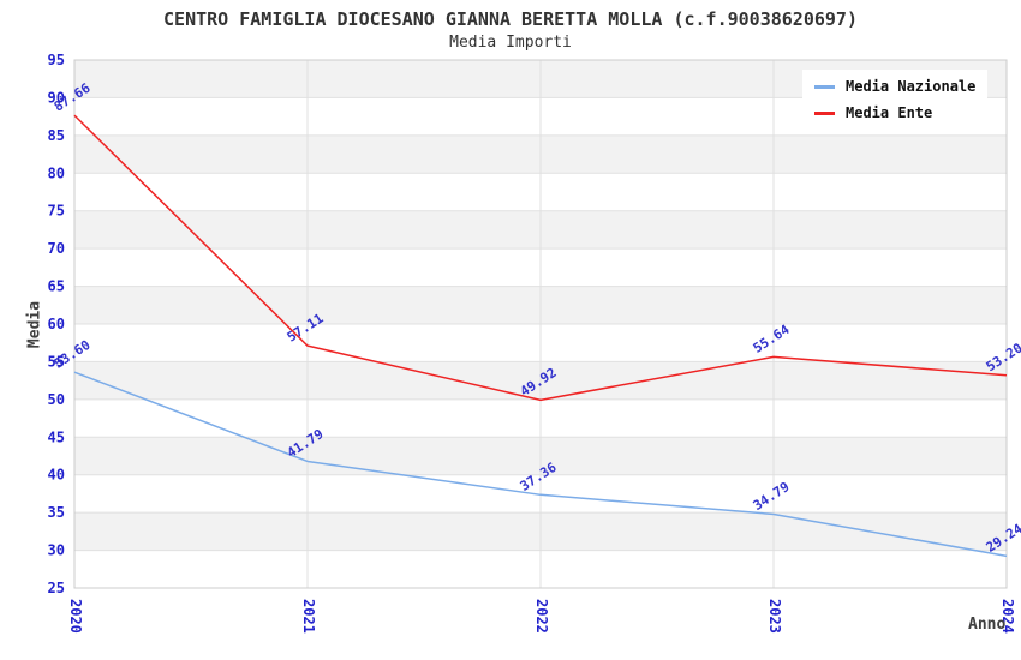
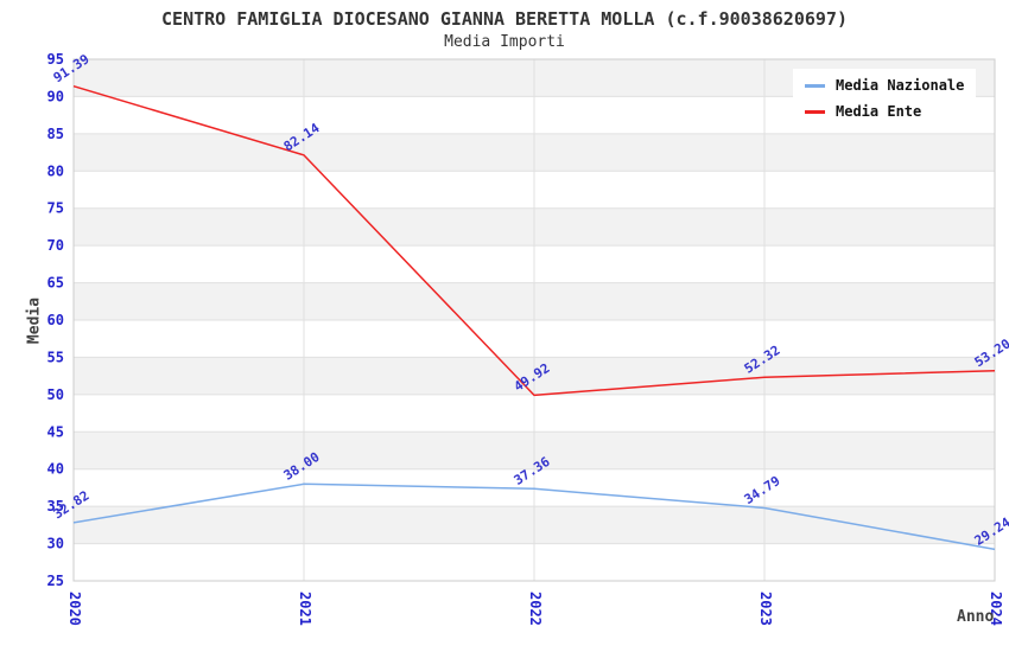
Media Nazionale/2020: 53.60 -> 32.82
Media Ente/2020: 87.66 -> 91.39
Media Nazionale/2021: 41.79 -> 38.00
Media Ente/2021: 57.11 -> 82.14
Media Ente/2023: 55.64 -> 52.32
